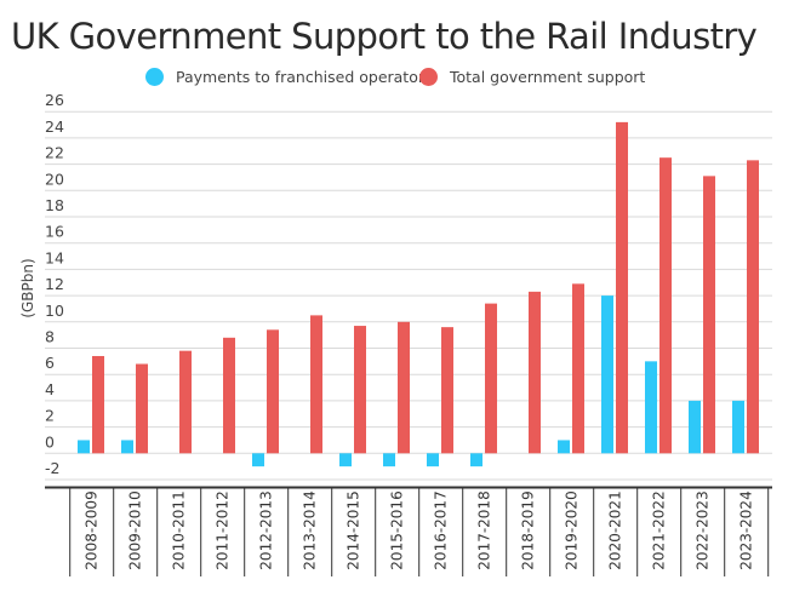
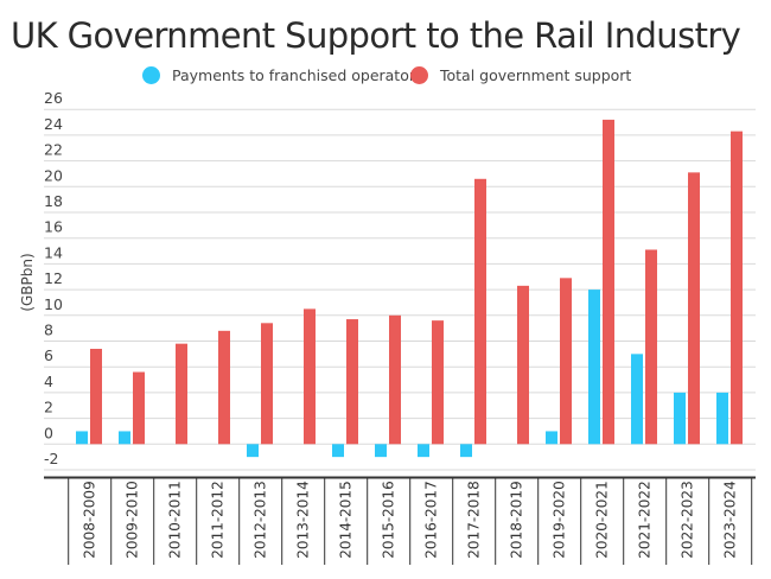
Total government support/2009-2010: 6.8 -> 5.6
Total government support/2017-2018: 11.4 -> 20.6
Total government support/2021-2022: 22.5 -> 15.1
Total government support/2023-2024: 22.3 -> 24.3
